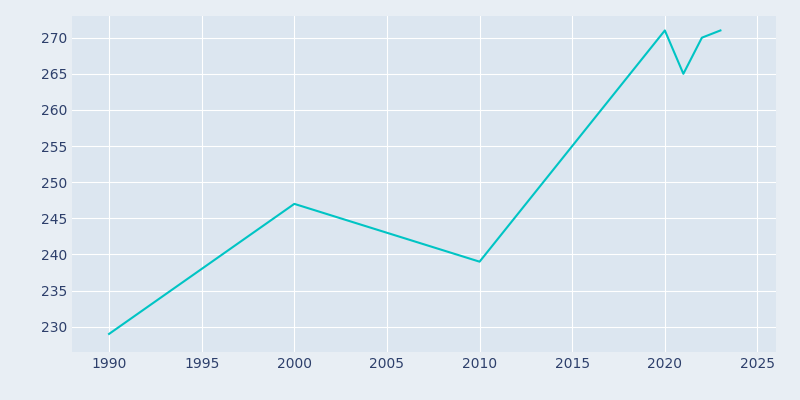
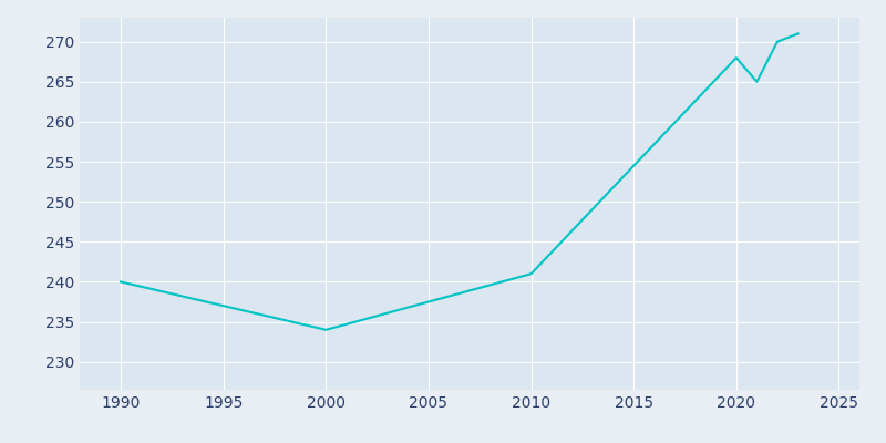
1990: 229 -> 240
2000: 247 -> 234
2010: 239 -> 241
2020: 271 -> 268
